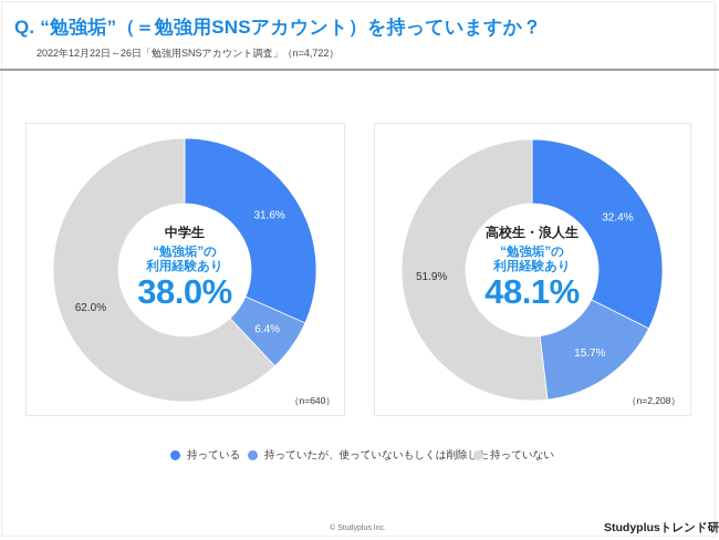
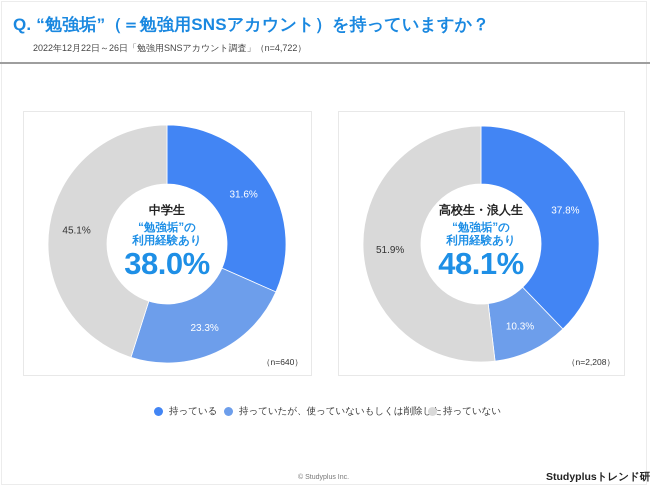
中学生/持っていたが、使っていないもしくは削除した: 6.4% -> 23.3%
中学生/持っていない: 62.0% -> 45.1%
高校生・浪人生/持っている: 32.4% -> 37.8%
高校生・浪人生/持っていたが、使っていないもしくは削除した: 15.7% -> 10.3%
